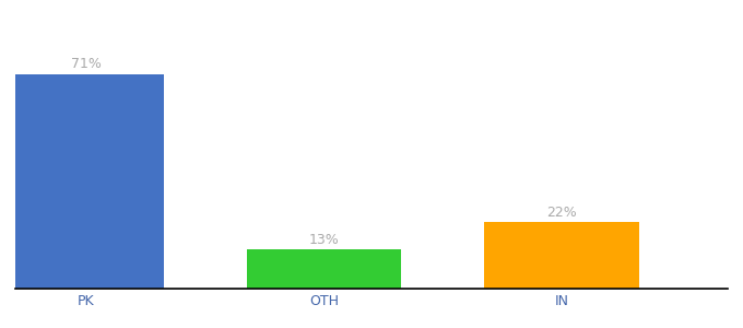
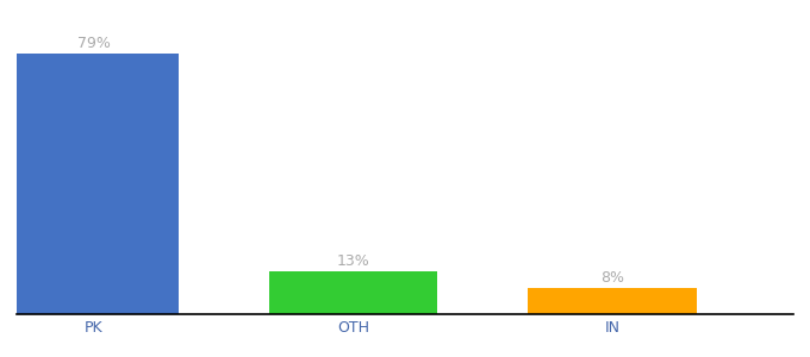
PK: 71% -> 79%
IN: 22% -> 8%
